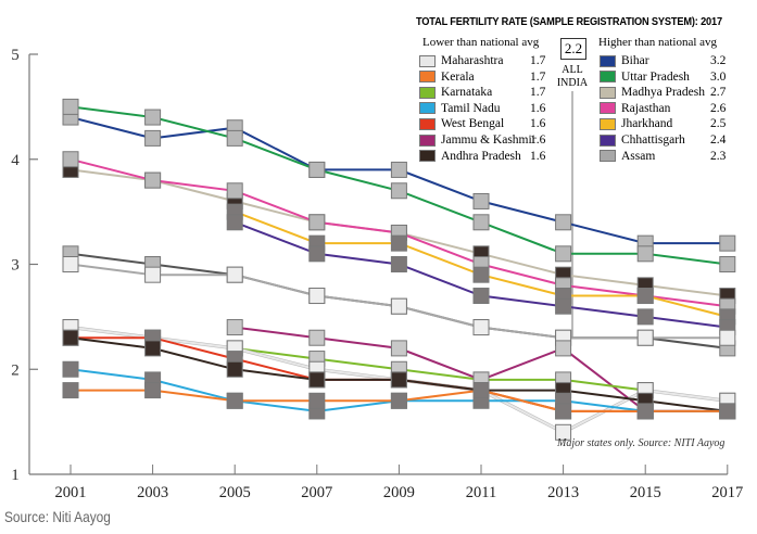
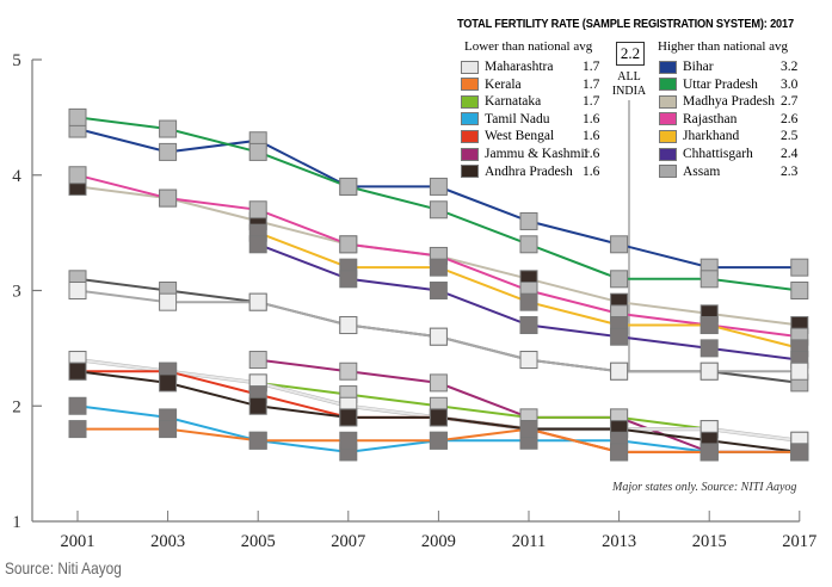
Jammu & Kashmir/2013: 2.2 -> 1.9
Maharashtra/2013: 1.4 -> 1.8
